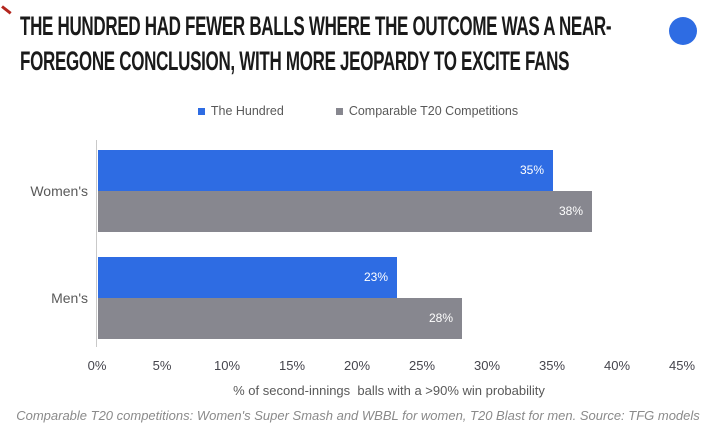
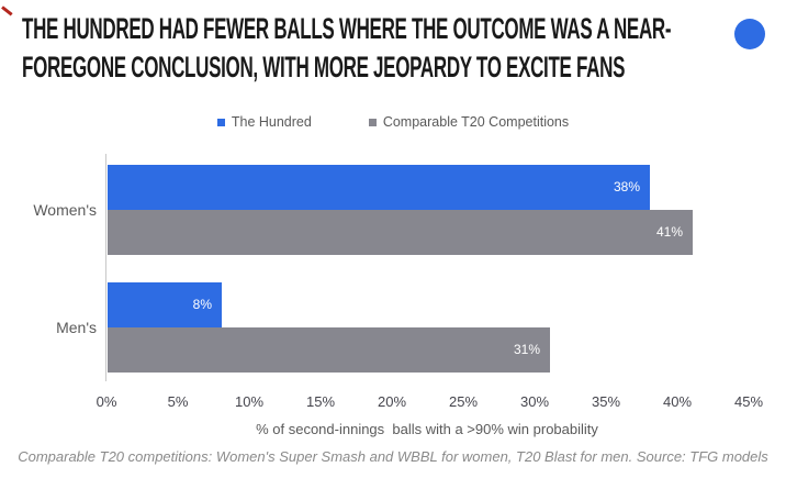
The Hundred/Women's: 35% -> 38%
Comparable T20 Competitions/Women's: 38% -> 41%
The Hundred/Men's: 23% -> 8%
Comparable T20 Competitions/Men's: 28% -> 31%
